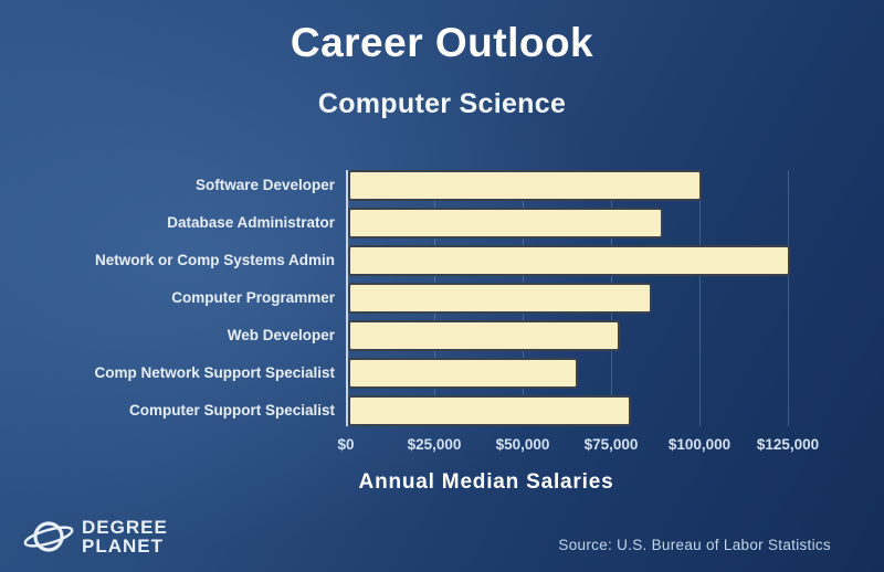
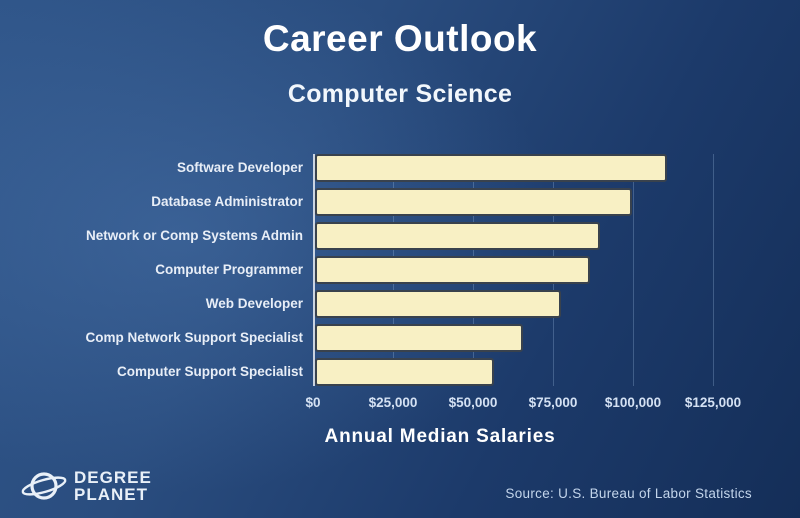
Software Developer: $100000 -> $110000
Database Administrator: $89000 -> $99000
Network or Comp Systems Admin: $125000 -> $89000
Computer Support Specialist: $80000 -> $56000
